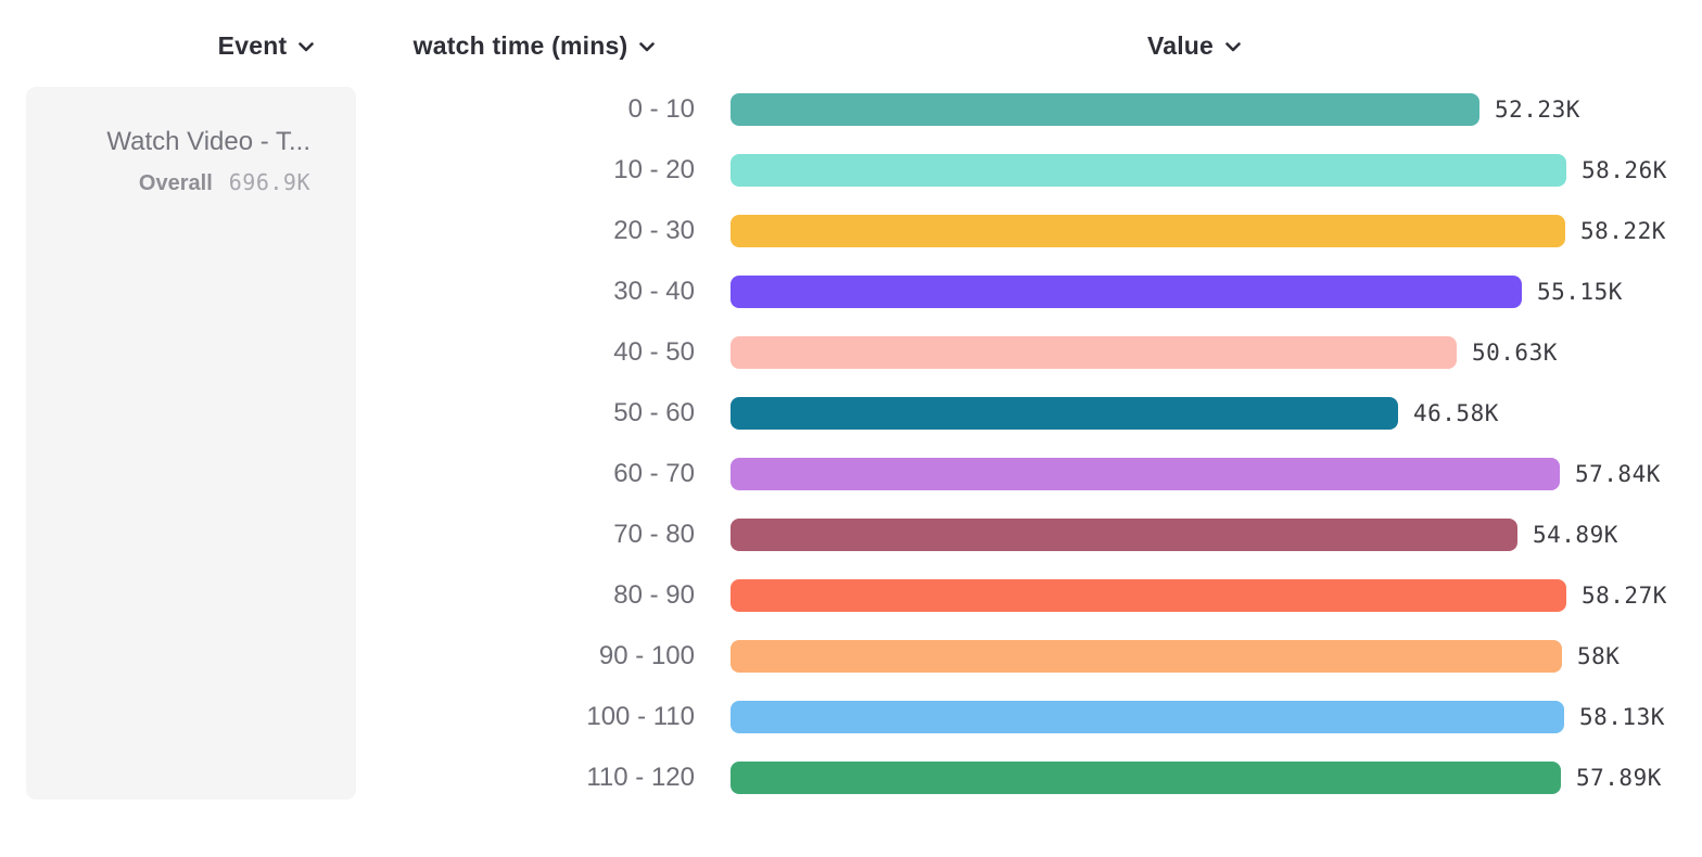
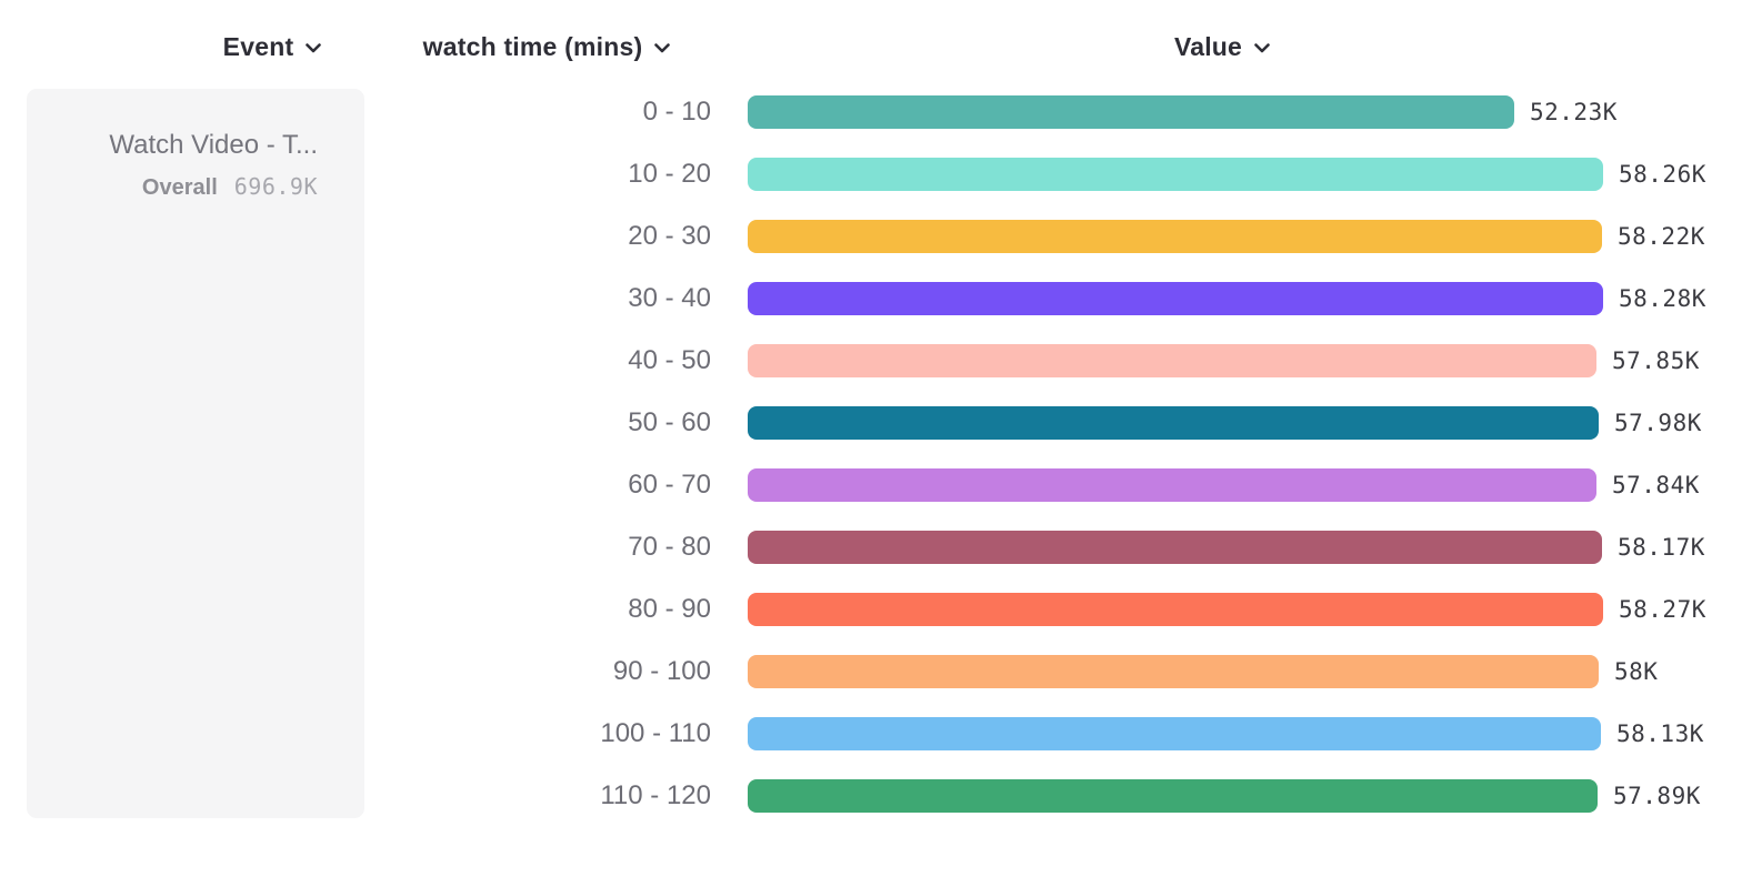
30 - 40: 55.15K -> 58.28K
40 - 50: 50.63K -> 57.85K
50 - 60: 46.58K -> 57.98K
70 - 80: 54.89K -> 58.17K
